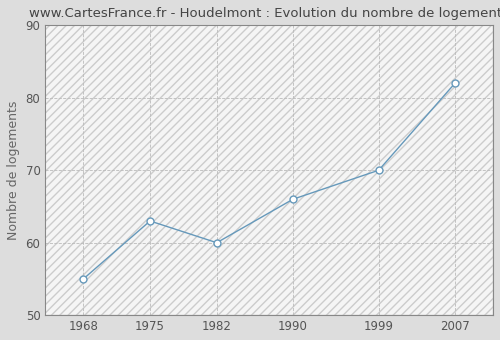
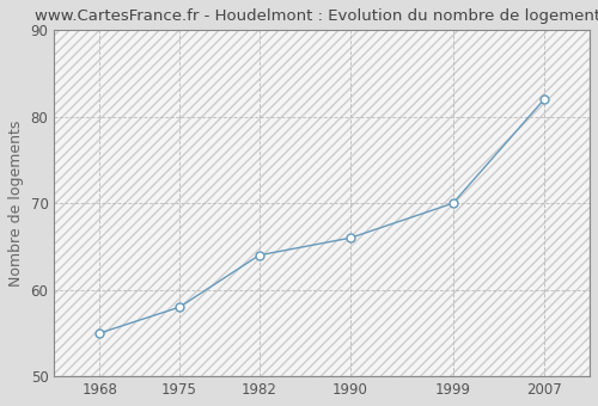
1975: 63 -> 58
1982: 60 -> 64
